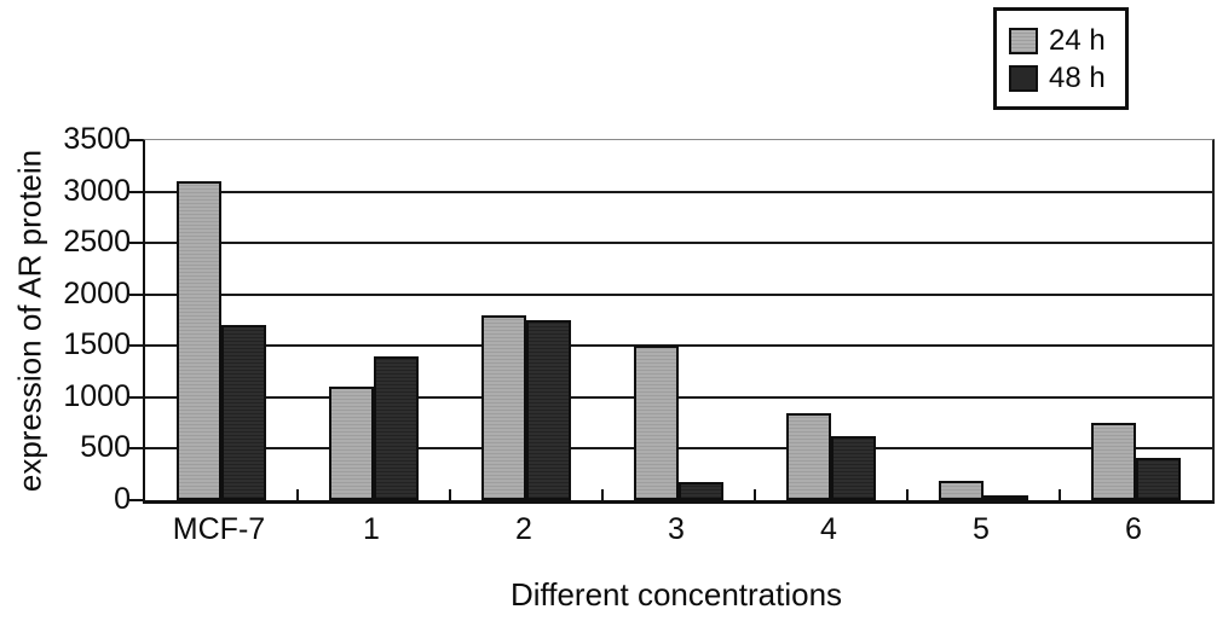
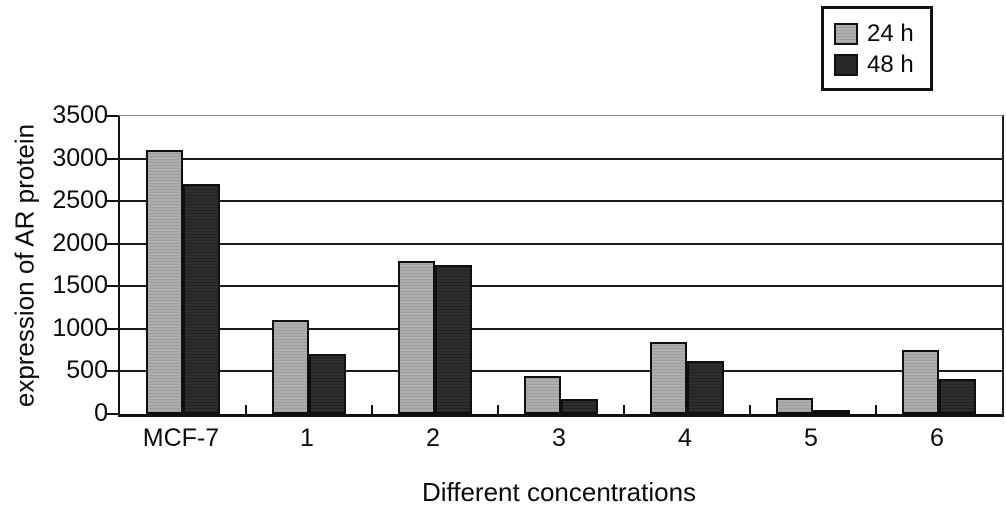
48 h/MCF-7: 1700 -> 2700
48 h/1: 1400 -> 700
24 h/3: 1500 -> 400
